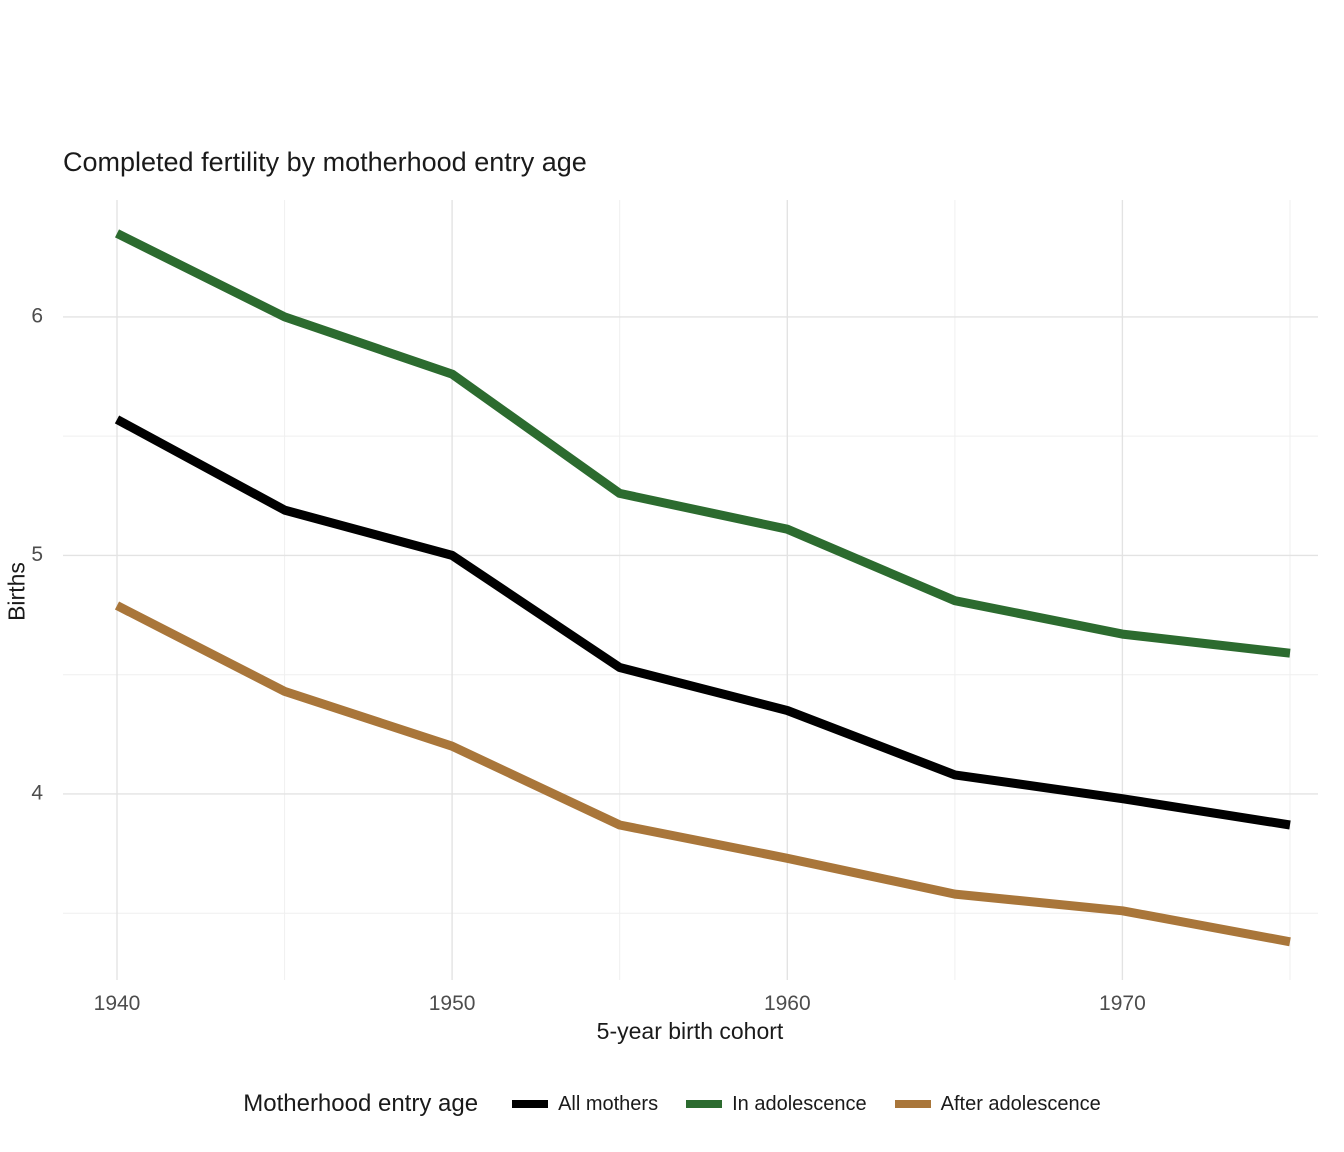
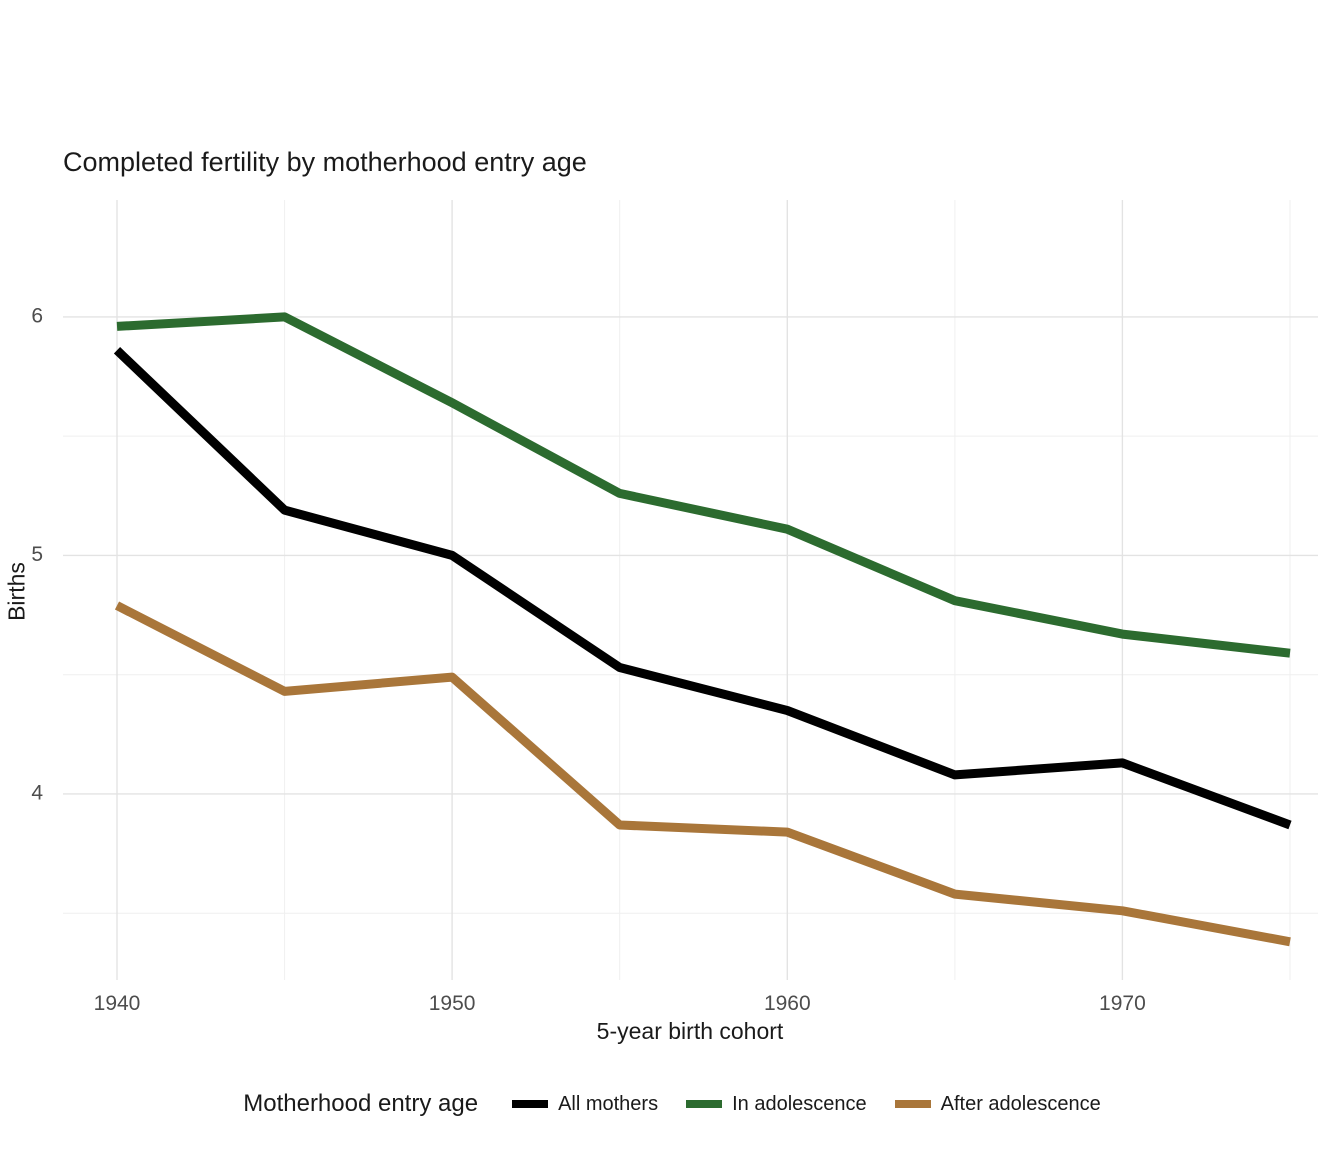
All mothers/1940: 5.57 -> 5.86
In adolescence/1940: 6.35 -> 5.96
In adolescence/1950: 5.76 -> 5.64
After adolescence/1950: 4.20 -> 4.49
After adolescence/1960: 3.73 -> 3.84
All mothers/1970: 3.98 -> 4.13
